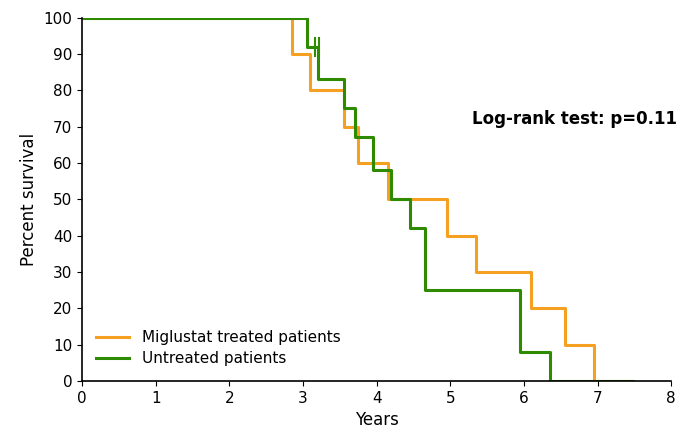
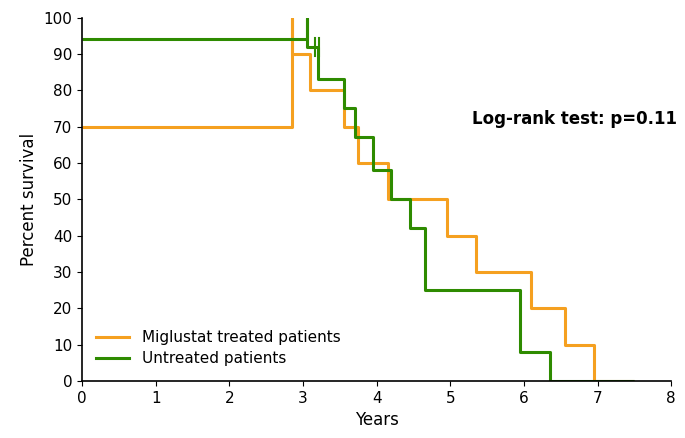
Miglustat treated patients/0: 100 -> 70
Untreated patients/0: 100 -> 94
